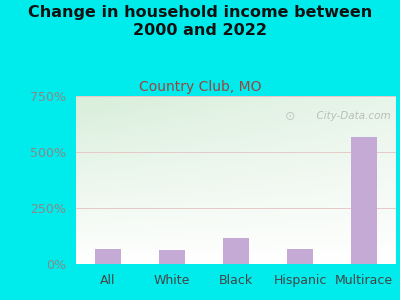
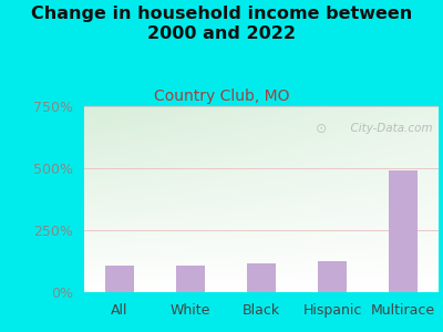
All: 68% -> 105%
White: 63% -> 105%
Hispanic: 65% -> 125%
Multirace: 568% -> 490%
